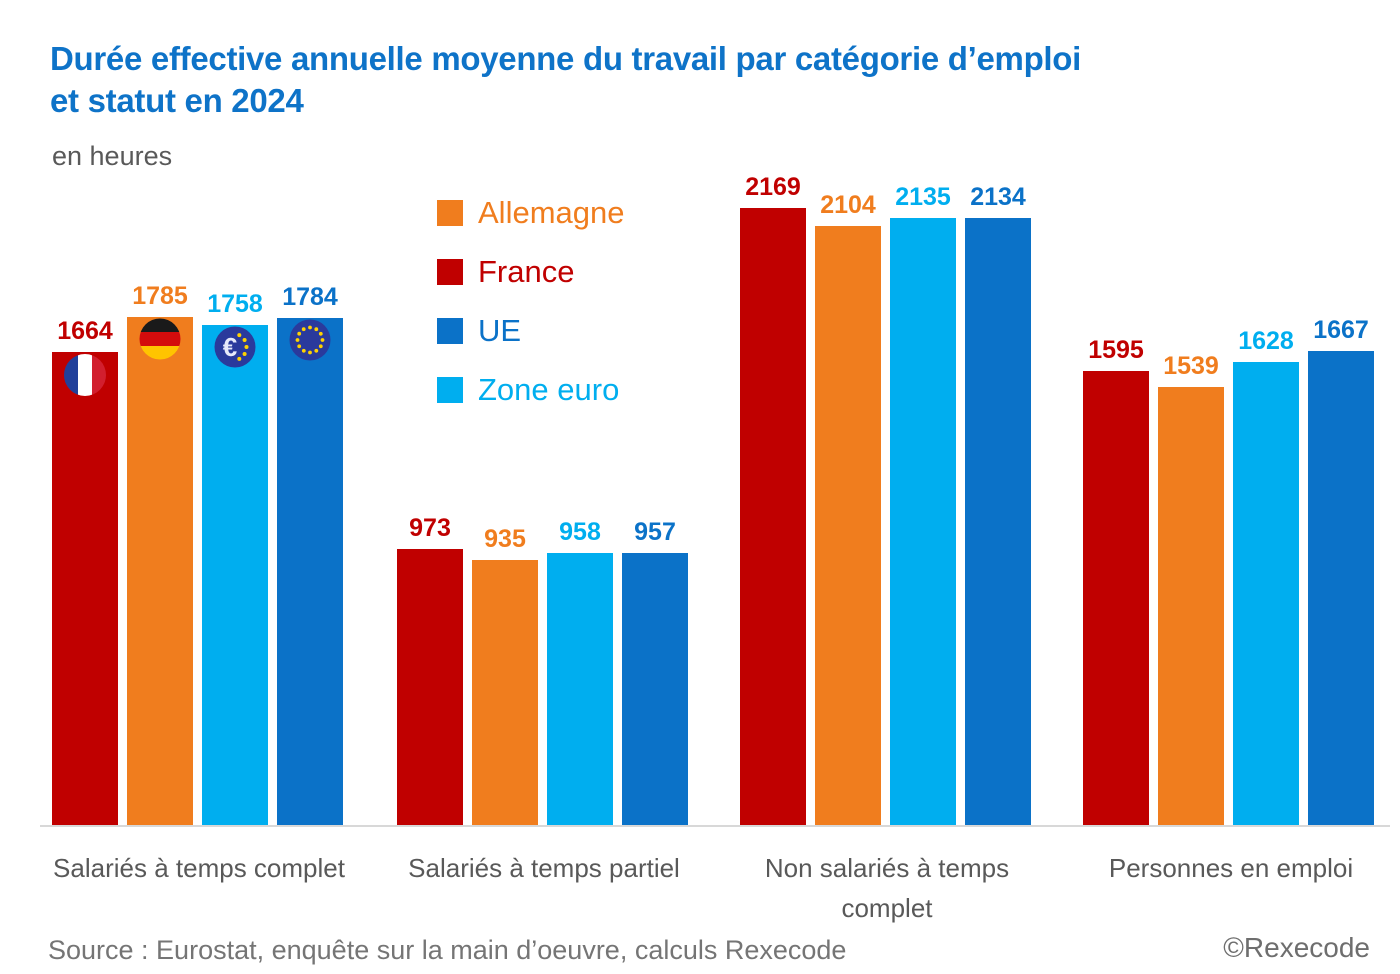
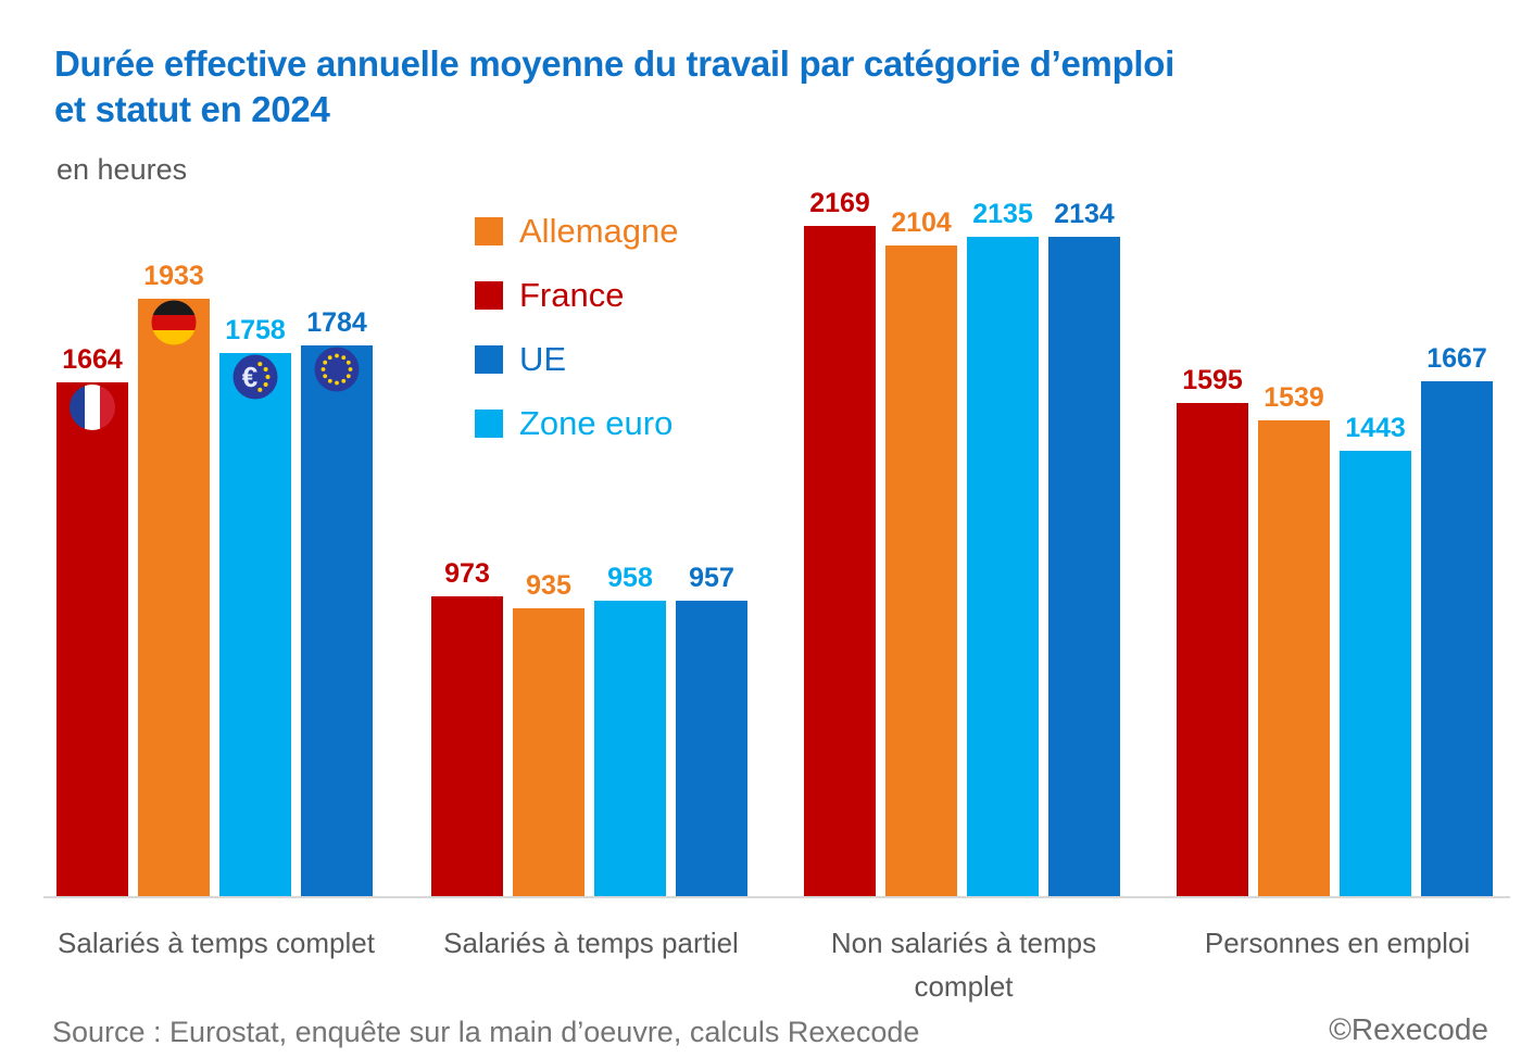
Allemagne/Salariés à temps complet: 1785 -> 1933
Zone euro/Personnes en emploi: 1628 -> 1443
